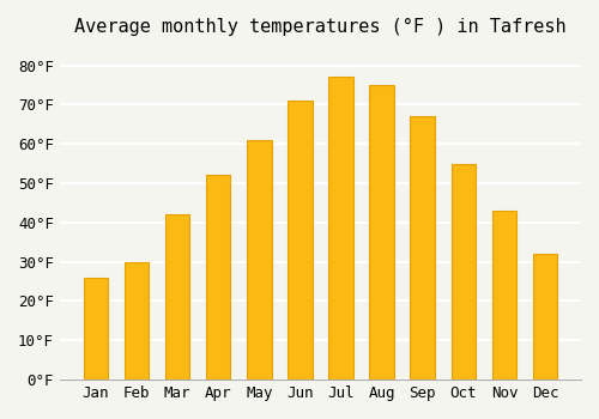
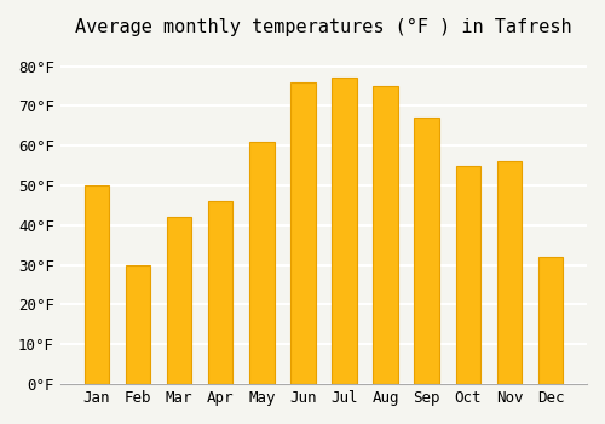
Jan: 26°F -> 50°F
Apr: 52°F -> 46°F
Jun: 71°F -> 76°F
Nov: 43°F -> 56°F
